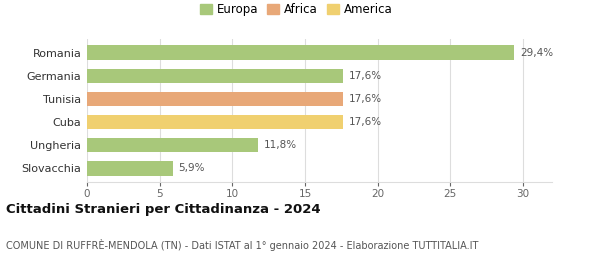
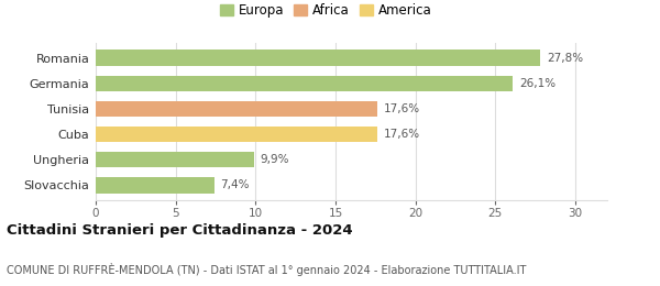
Romania: 29,4% -> 27,8%
Germania: 17,6% -> 26,1%
Ungheria: 11,8% -> 9,9%
Slovacchia: 5,9% -> 7,4%
